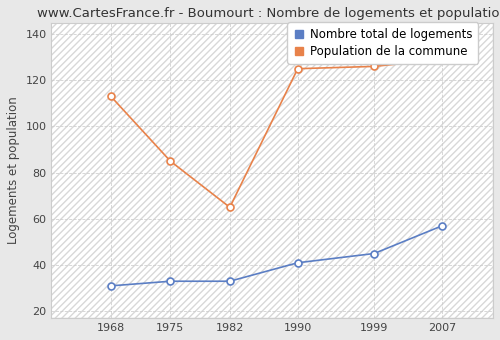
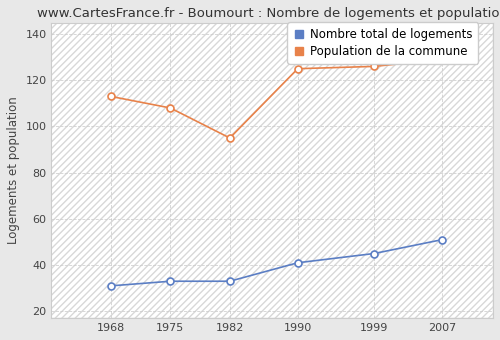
Population de la commune/1975: 85 -> 108
Population de la commune/1982: 65 -> 95
Nombre total de logements/2007: 57 -> 51
